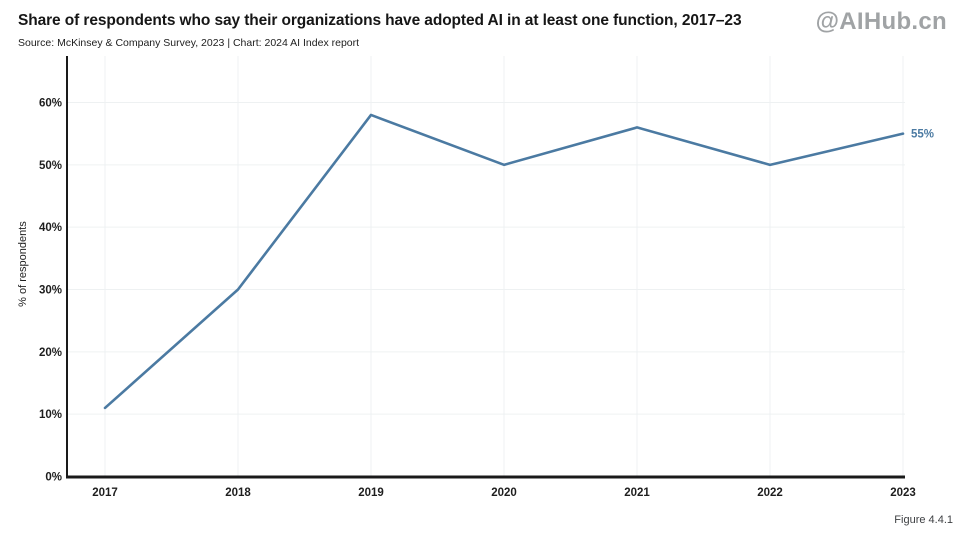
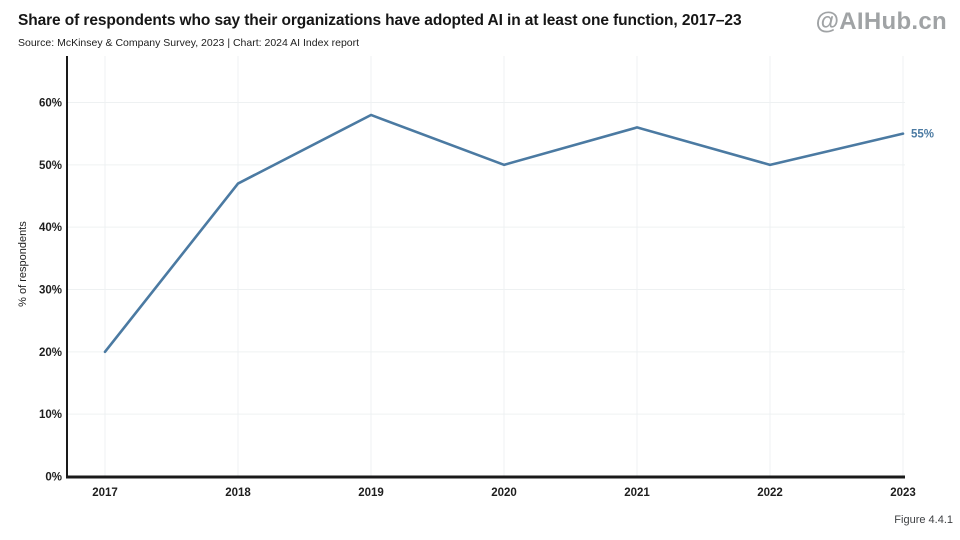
2017: 11% -> 20%
2018: 30% -> 47%
